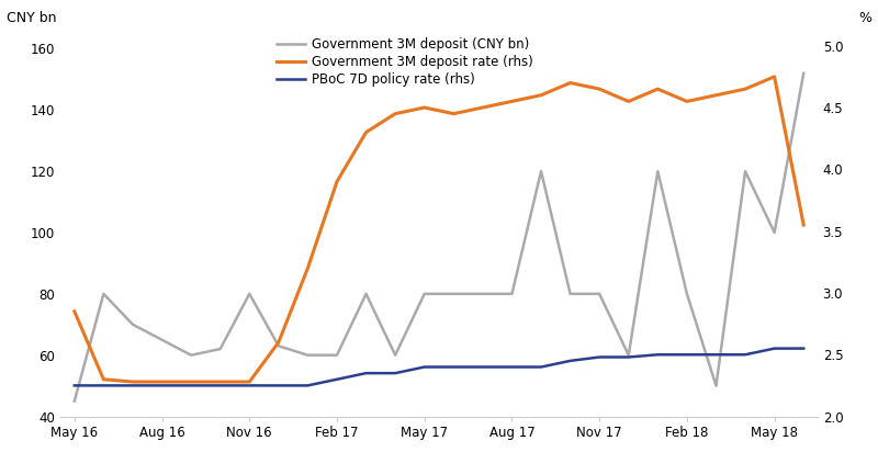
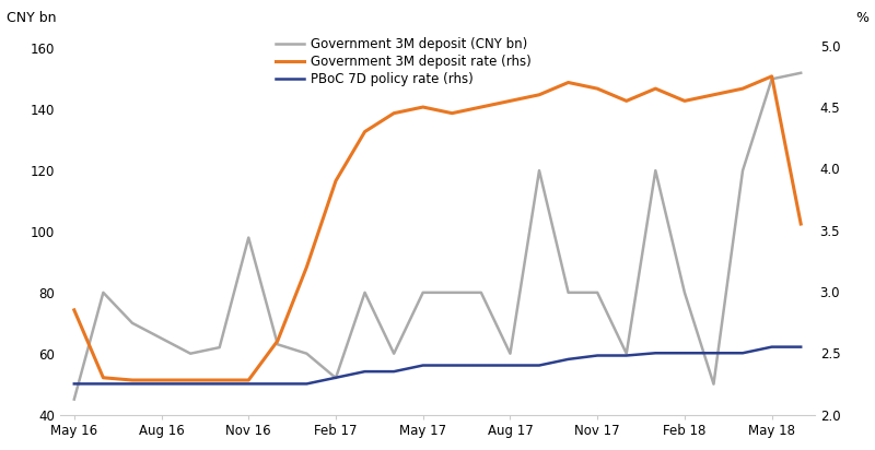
Government 3M deposit (CNY bn)/Nov 16: 80 -> 98
Government 3M deposit (CNY bn)/Feb 17: 60 -> 52
Government 3M deposit (CNY bn)/Aug 17: 80 -> 60
Government 3M deposit (CNY bn)/May 18: 100 -> 150
